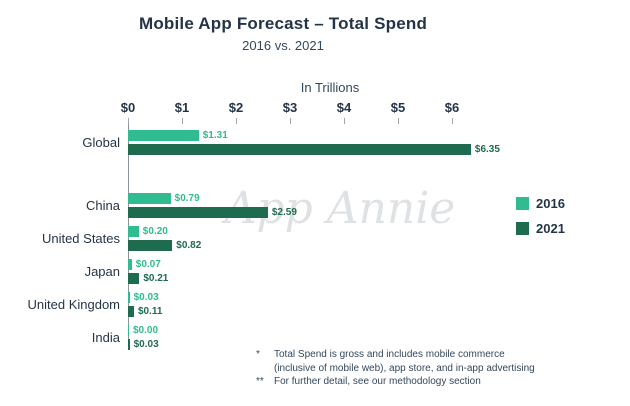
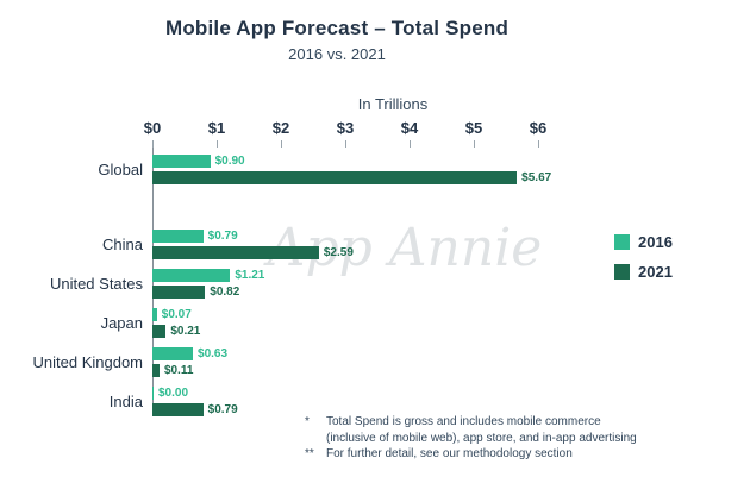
2016/Global: $1.31 -> $0.90
2021/Global: $6.35 -> $5.67
2016/United States: $0.20 -> $1.21
2016/United Kingdom: $0.03 -> $0.63
2021/India: $0.03 -> $0.79
